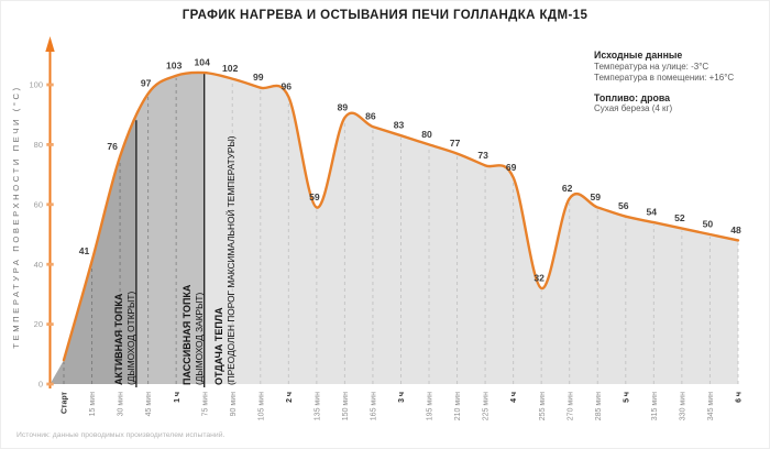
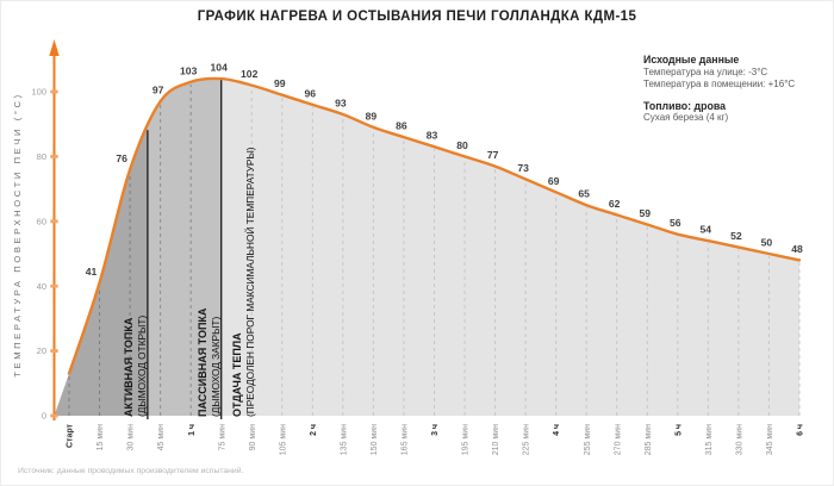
Старт: 8 -> 13
135 мин: 59 -> 93
255 мин: 32 -> 65
